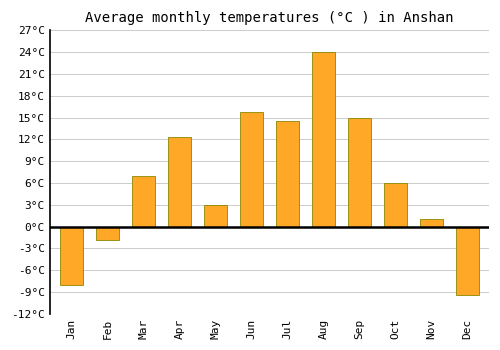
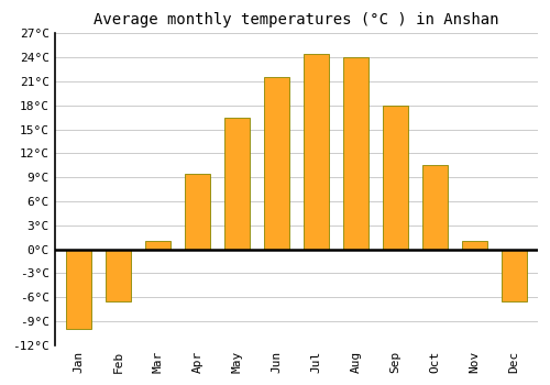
Jan: -8.0°C -> -10.0°C
Feb: -1.8°C -> -6.5°C
Mar: 7.0°C -> 1.0°C
Apr: 12.4°C -> 9.5°C
May: 3.0°C -> 16.5°C
Jun: 15.8°C -> 21.5°C
Jul: 14.6°C -> 24.5°C
Sep: 15.0°C -> 18.0°C
Oct: 6.0°C -> 10.5°C
Dec: -9.4°C -> -6.5°C
